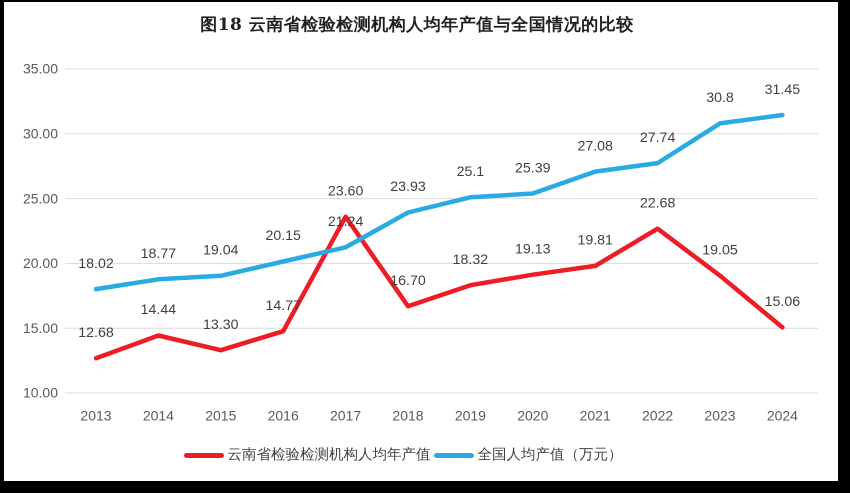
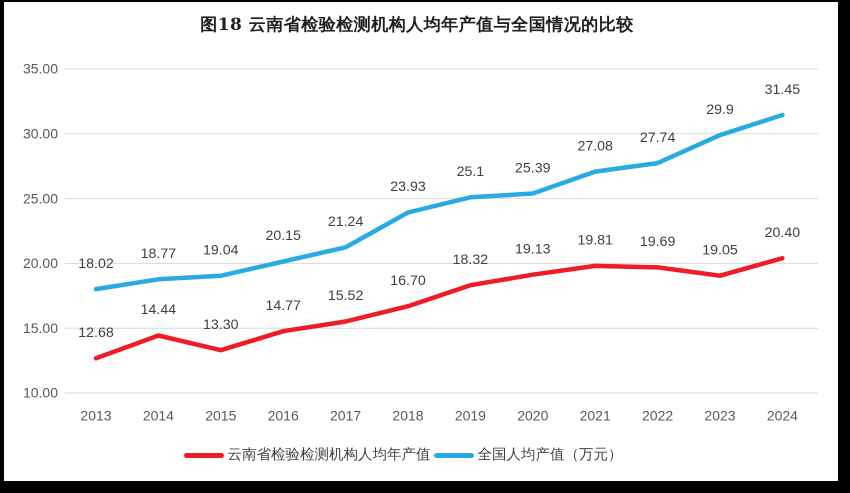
云南省检验检测机构人均年产值/2017: 23.60 -> 15.52
云南省检验检测机构人均年产值/2022: 22.68 -> 19.69
全国人均产值（万元）/2023: 30.8 -> 29.9
云南省检验检测机构人均年产值/2024: 15.06 -> 20.40
